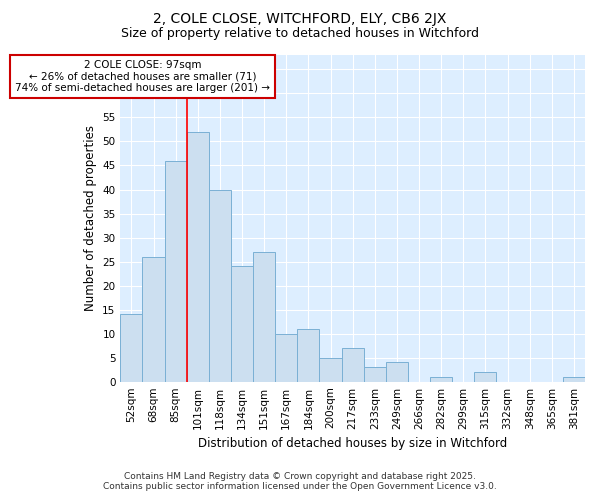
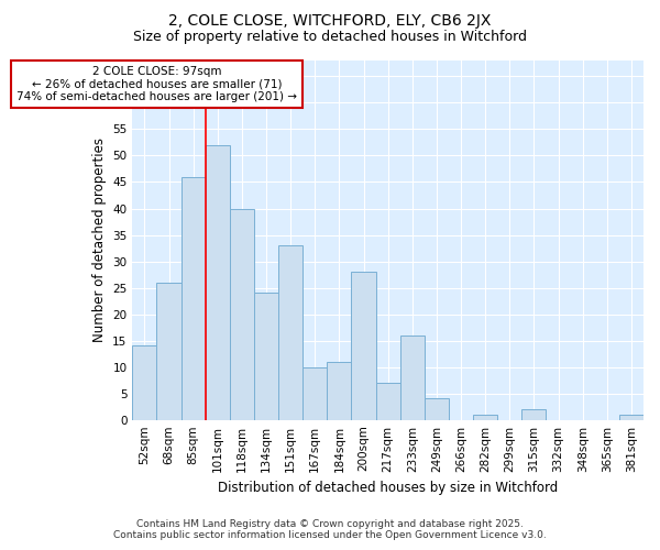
151sqm: 27 -> 33
200sqm: 5 -> 28
233sqm: 3 -> 16
